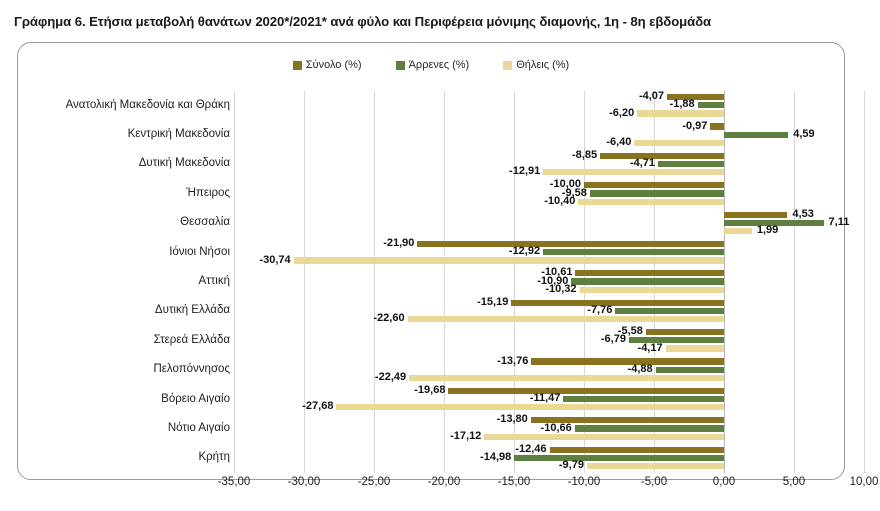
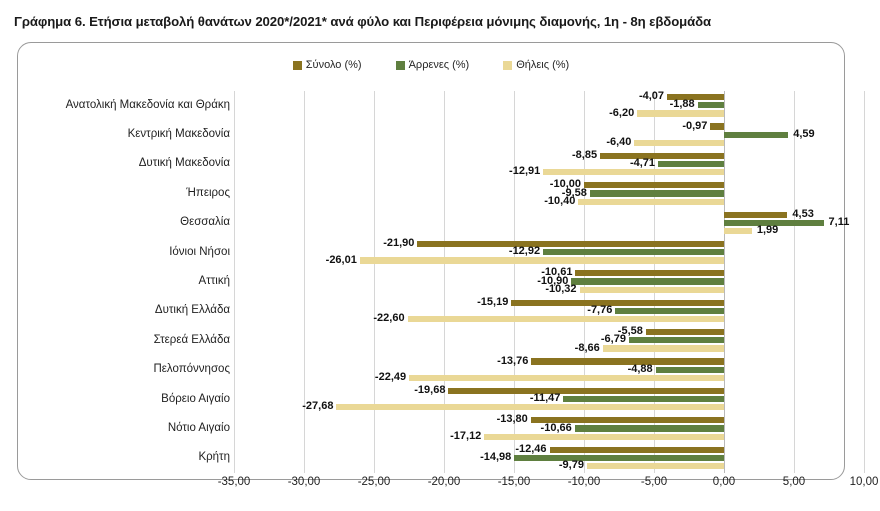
Θήλεις (%)/Ιόνιοι Νήσοι: -30,74 -> -26,01
Θήλεις (%)/Στερεά Ελλάδα: -4,17 -> -8,66
